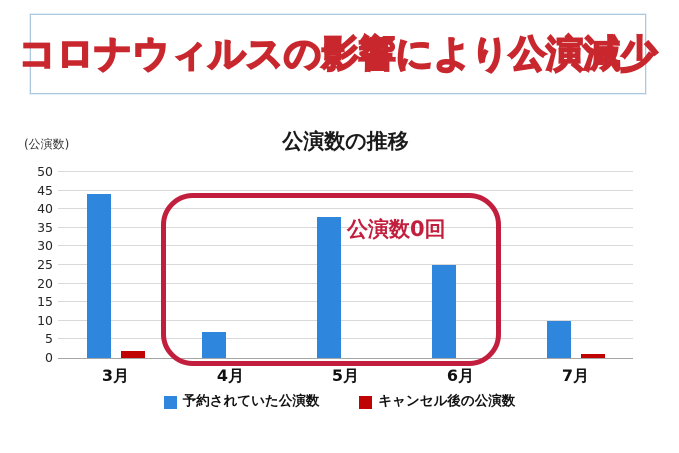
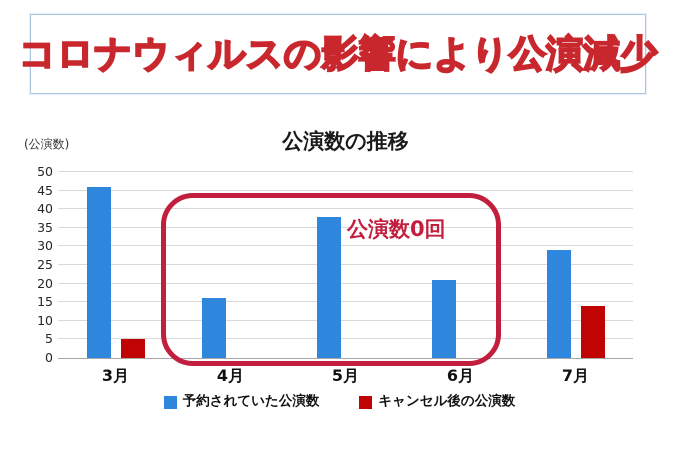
予約されていた公演数/3月: 44 -> 46
キャンセル後の公演数/3月: 2 -> 5
予約されていた公演数/4月: 7 -> 16
予約されていた公演数/6月: 25 -> 21
予約されていた公演数/7月: 10 -> 29
キャンセル後の公演数/7月: 1 -> 14
